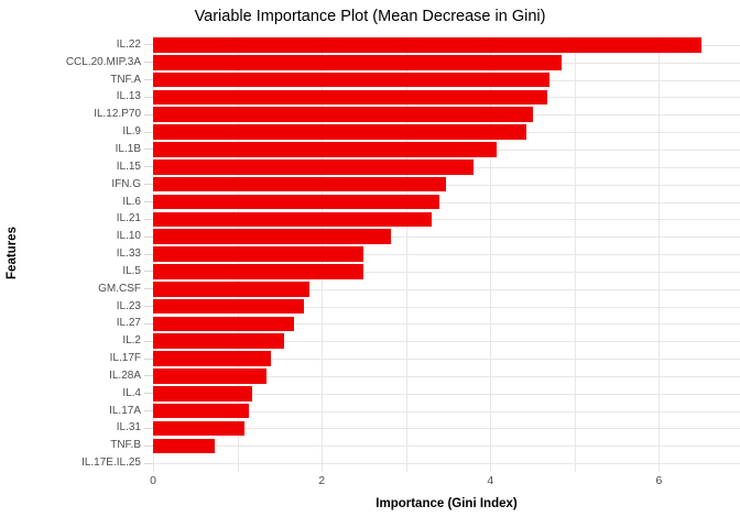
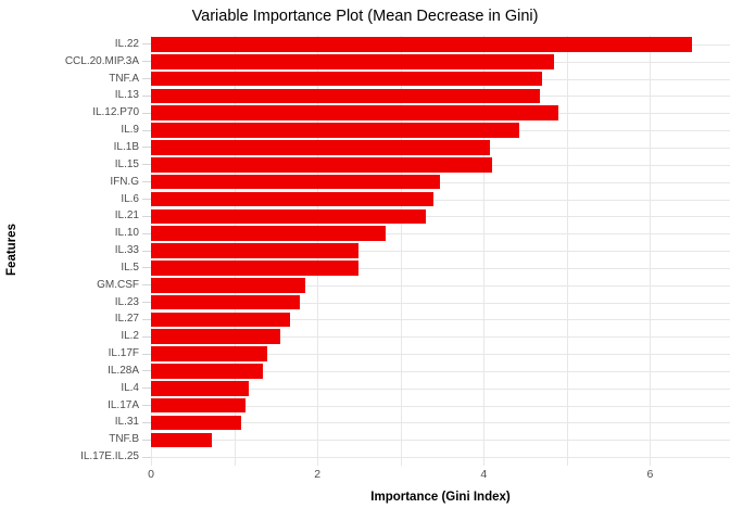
IL.12.P70: 4.5 -> 4.9
IL.15: 3.8 -> 4.1
